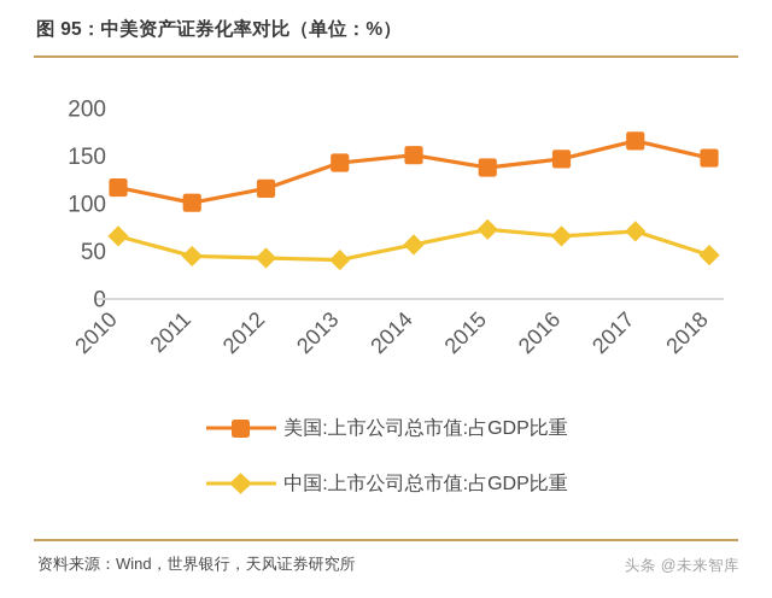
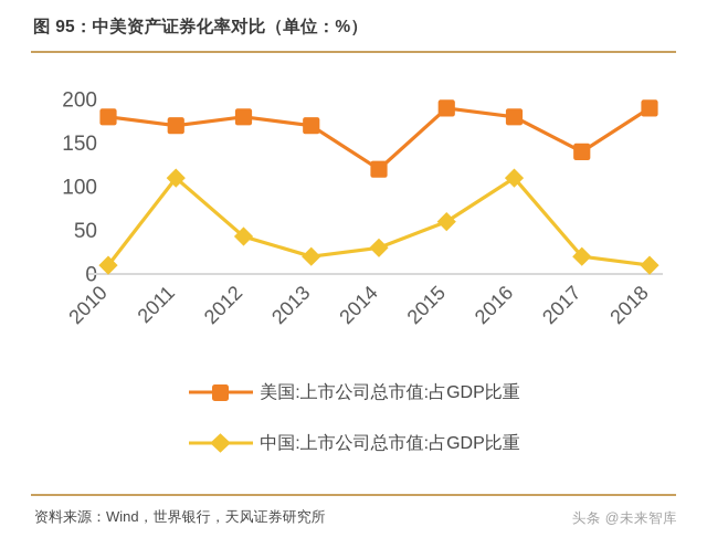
美国:上市公司总市值:占GDP比重/2010: 120 -> 180
中国:上市公司总市值:占GDP比重/2010: 70 -> 10
美国:上市公司总市值:占GDP比重/2011: 100 -> 170
中国:上市公司总市值:占GDP比重/2011: 40 -> 110
美国:上市公司总市值:占GDP比重/2012: 120 -> 180
美国:上市公司总市值:占GDP比重/2013: 140 -> 170
中国:上市公司总市值:占GDP比重/2013: 40 -> 20
美国:上市公司总市值:占GDP比重/2014: 150 -> 120
中国:上市公司总市值:占GDP比重/2014: 60 -> 30
美国:上市公司总市值:占GDP比重/2015: 140 -> 190
中国:上市公司总市值:占GDP比重/2015: 70 -> 60
美国:上市公司总市值:占GDP比重/2016: 150 -> 180
中国:上市公司总市值:占GDP比重/2016: 70 -> 110
美国:上市公司总市值:占GDP比重/2017: 170 -> 140
中国:上市公司总市值:占GDP比重/2017: 70 -> 20
美国:上市公司总市值:占GDP比重/2018: 150 -> 190
中国:上市公司总市值:占GDP比重/2018: 50 -> 10
